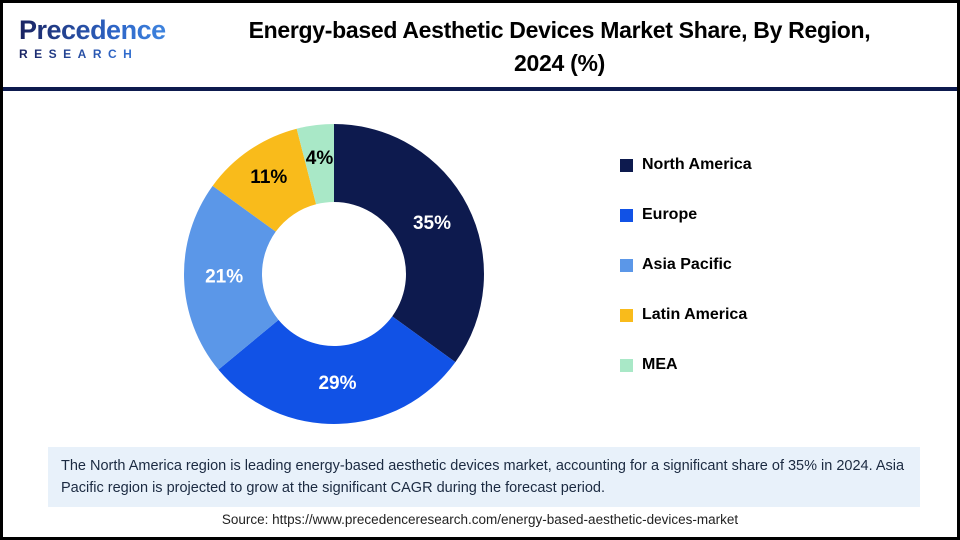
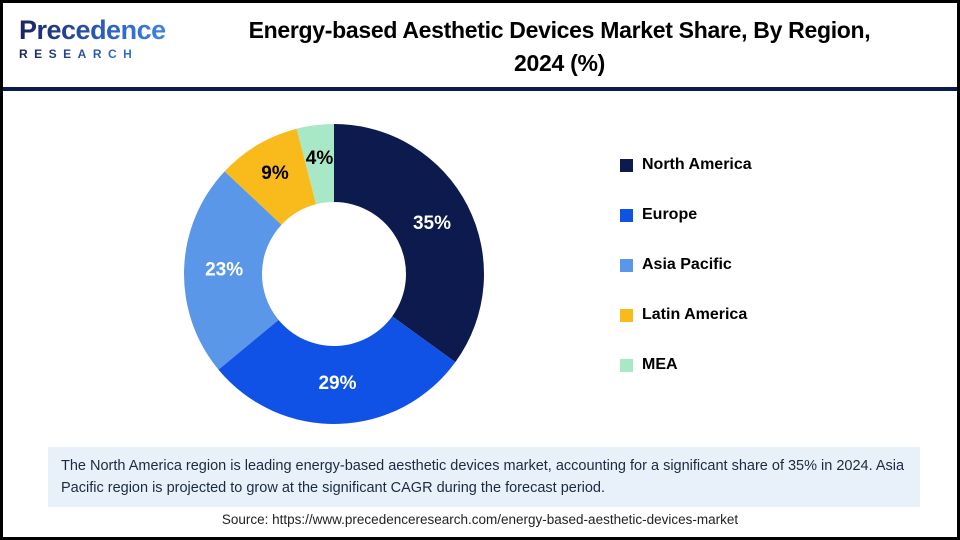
Asia Pacific: 21% -> 23%
Latin America: 11% -> 9%
